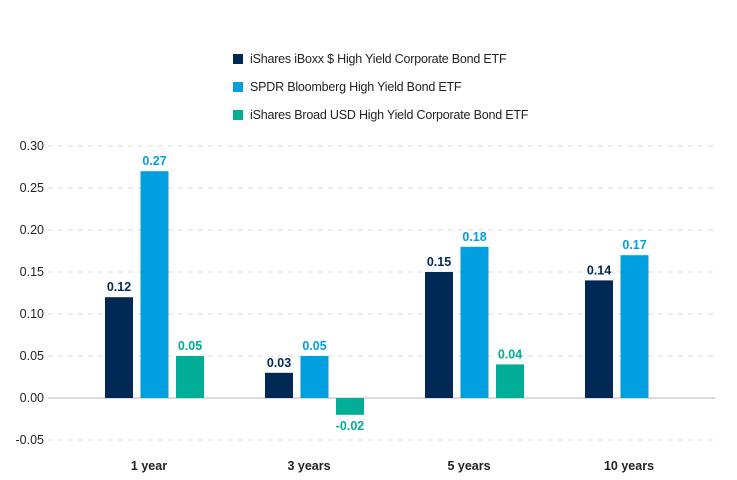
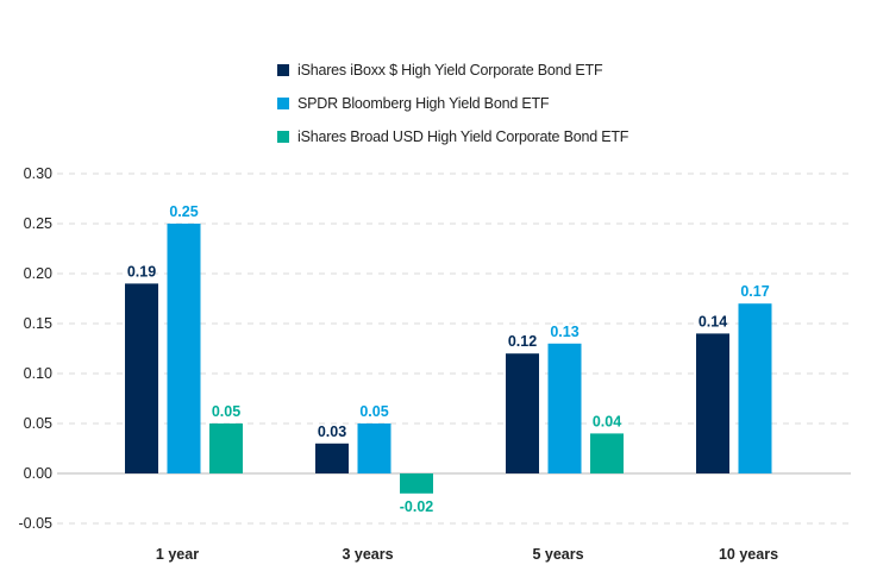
iShares iBoxx $ High Yield Corporate Bond ETF/1 year: 0.12 -> 0.19
SPDR Bloomberg High Yield Bond ETF/1 year: 0.27 -> 0.25
iShares iBoxx $ High Yield Corporate Bond ETF/5 years: 0.15 -> 0.12
SPDR Bloomberg High Yield Bond ETF/5 years: 0.18 -> 0.13
